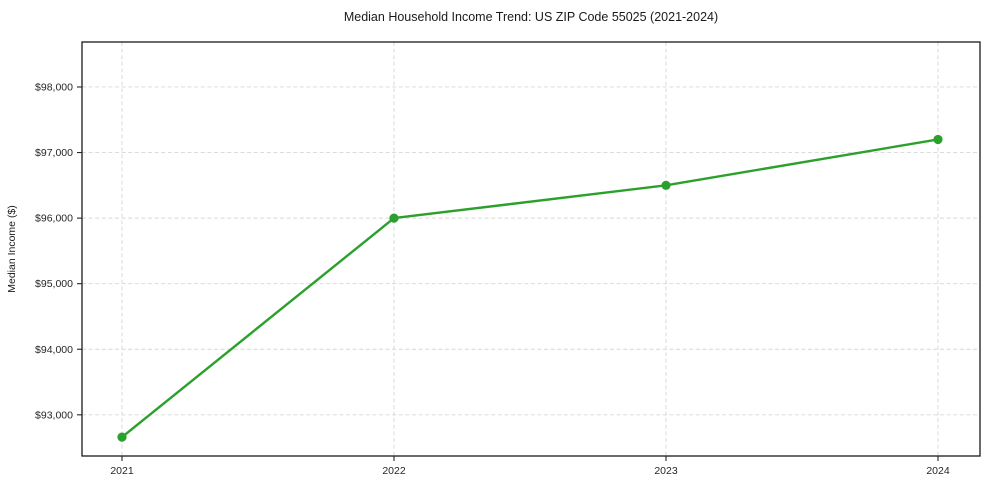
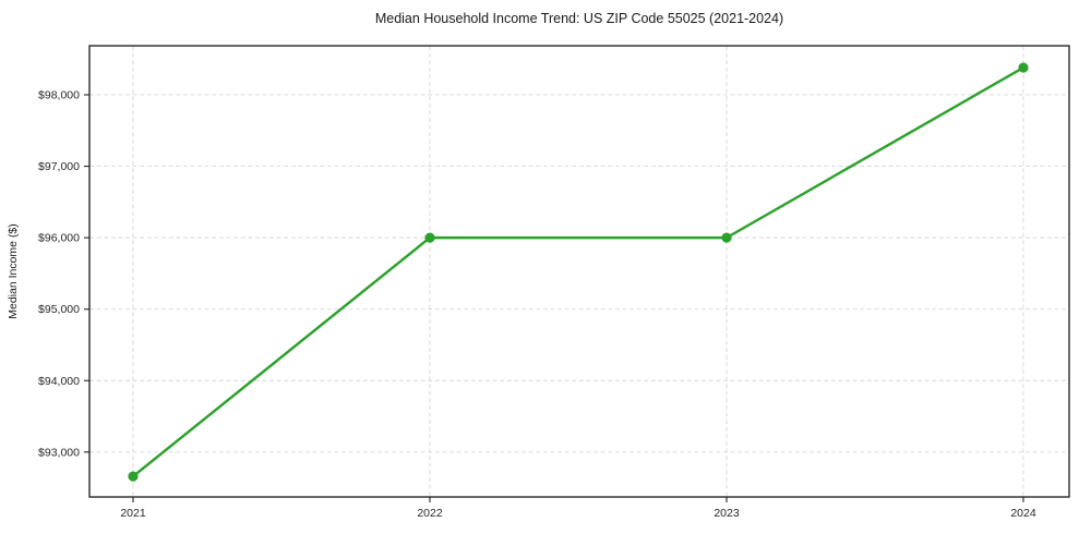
2023: $96500 -> $96000
2024: $97200 -> $98400
